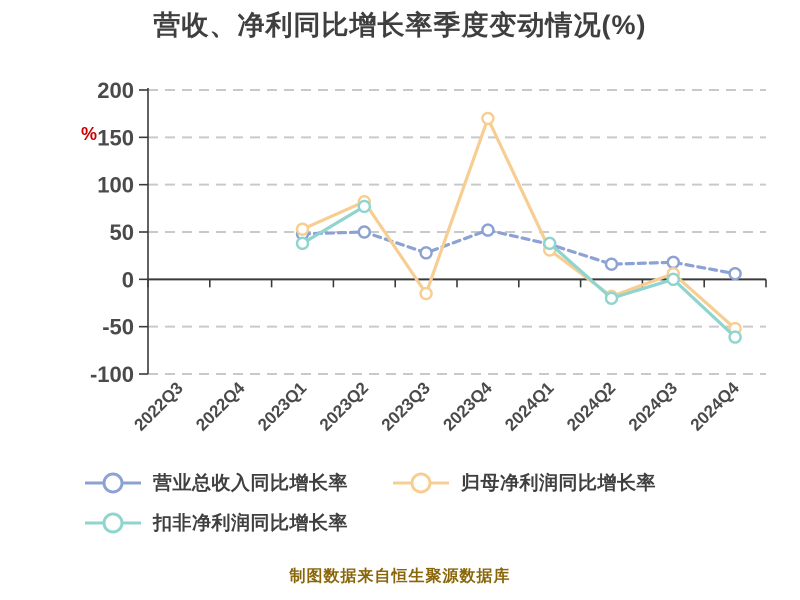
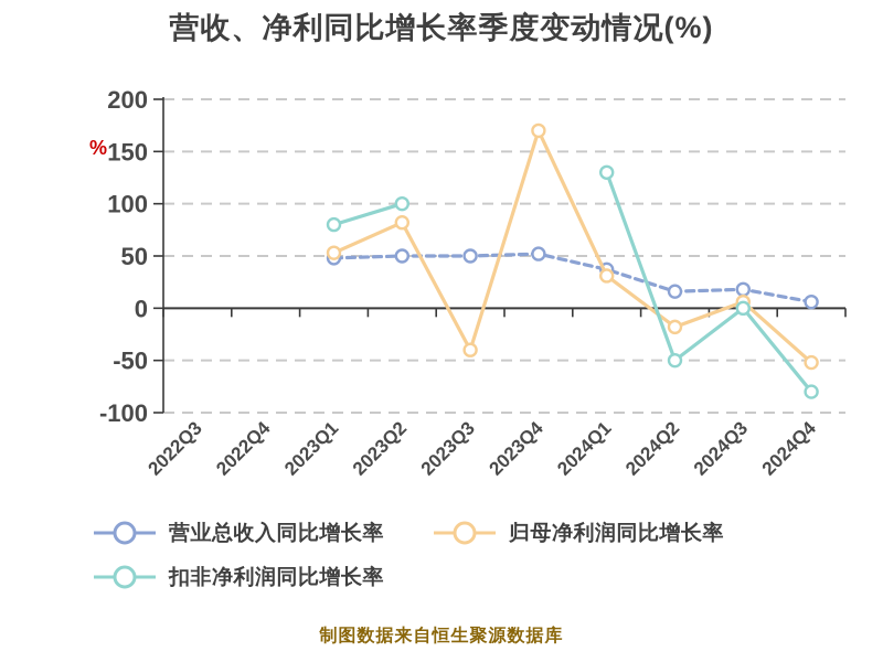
扣非净利润同比增长率/2023Q1: 40 -> 80
扣非净利润同比增长率/2023Q2: 80 -> 100
营业总收入同比增长率/2023Q3: 30 -> 50
归母净利润同比增长率/2023Q3: -20 -> -40
扣非净利润同比增长率/2024Q1: 40 -> 130
扣非净利润同比增长率/2024Q2: -20 -> -50
扣非净利润同比增长率/2024Q4: -60 -> -80
